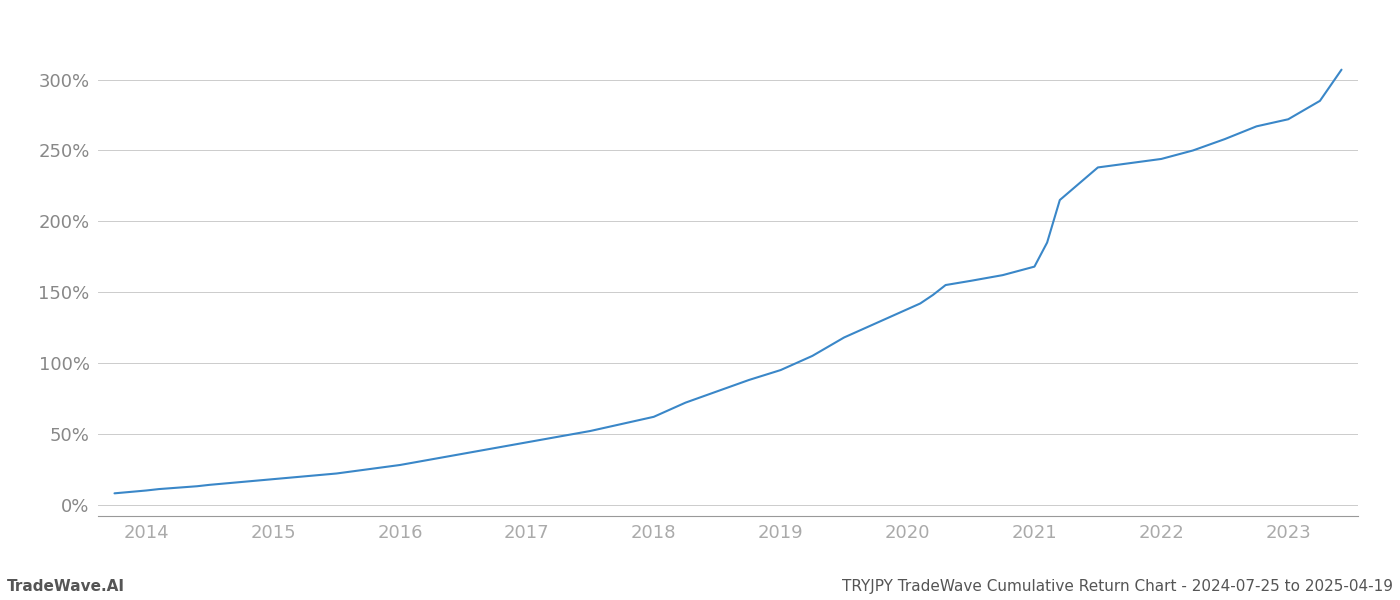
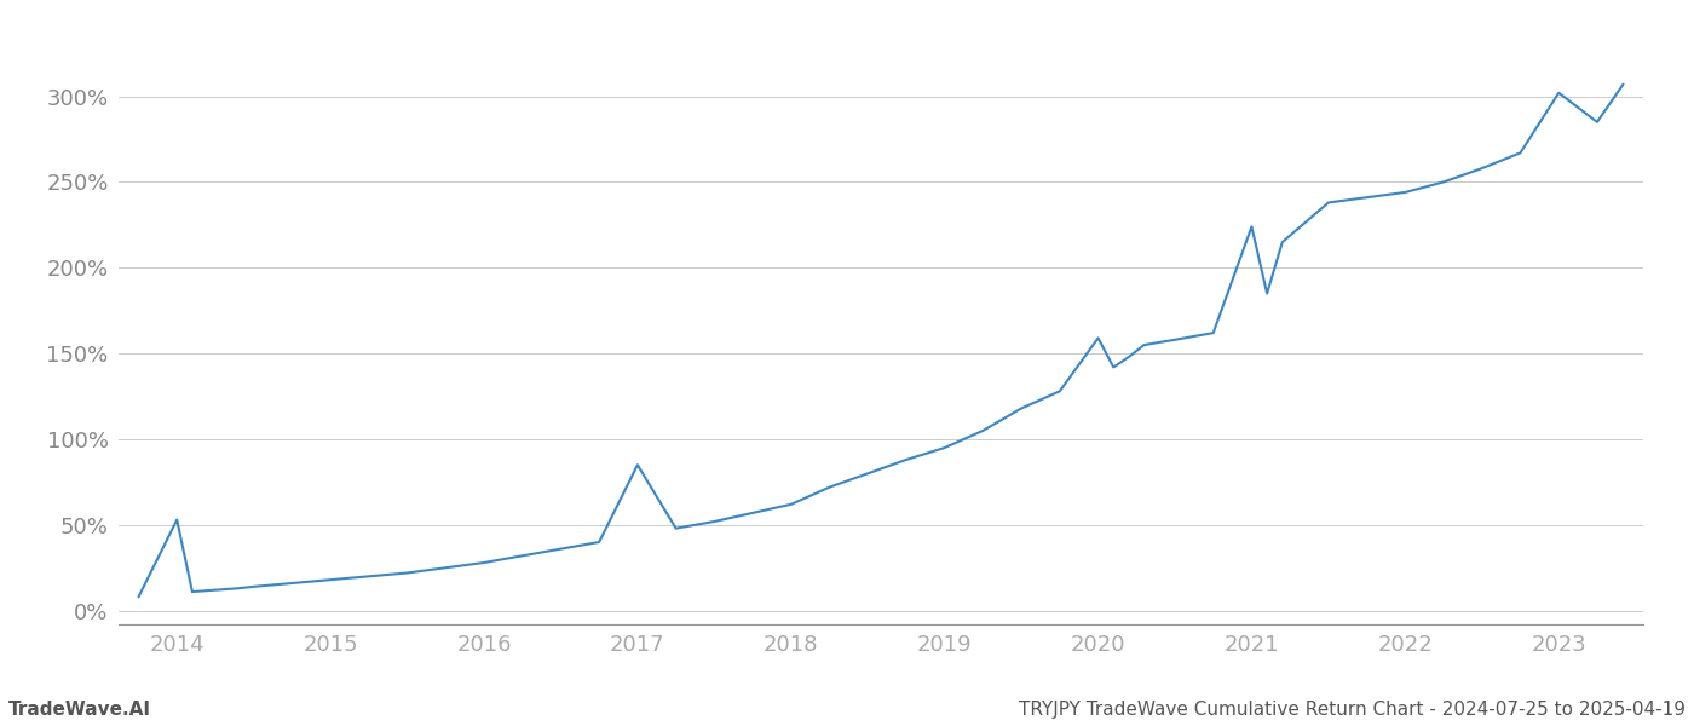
2014: 10% -> 53%
2017: 44% -> 85%
2020: 138% -> 159%
2021: 168% -> 224%
2023: 272% -> 302%
